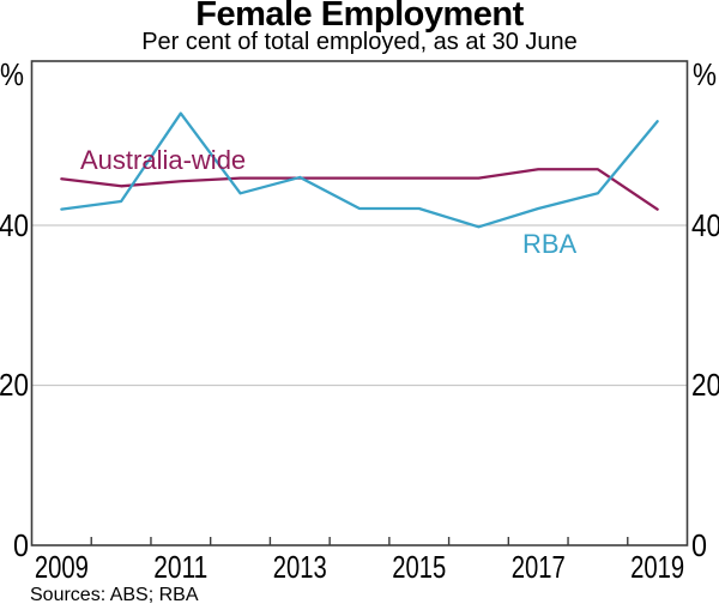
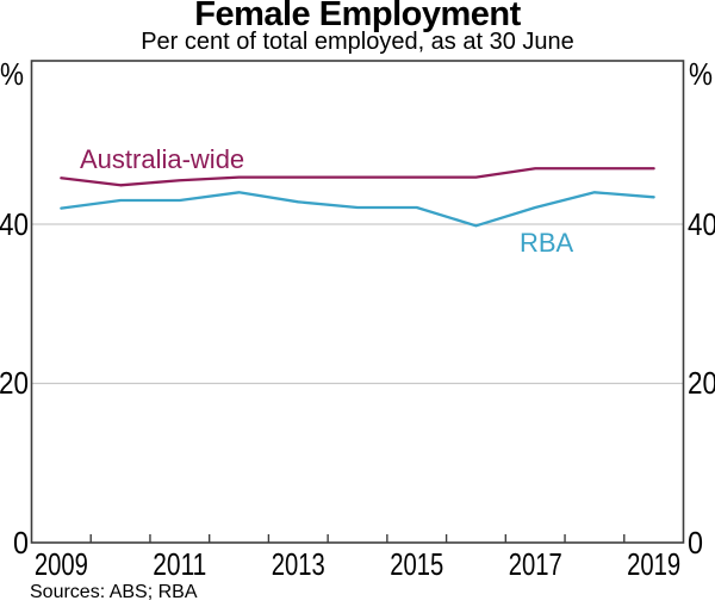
RBA/2011: 54 -> 43
RBA/2013: 46 -> 43
Australia-wide/2019: 42 -> 47
RBA/2019: 53 -> 43
